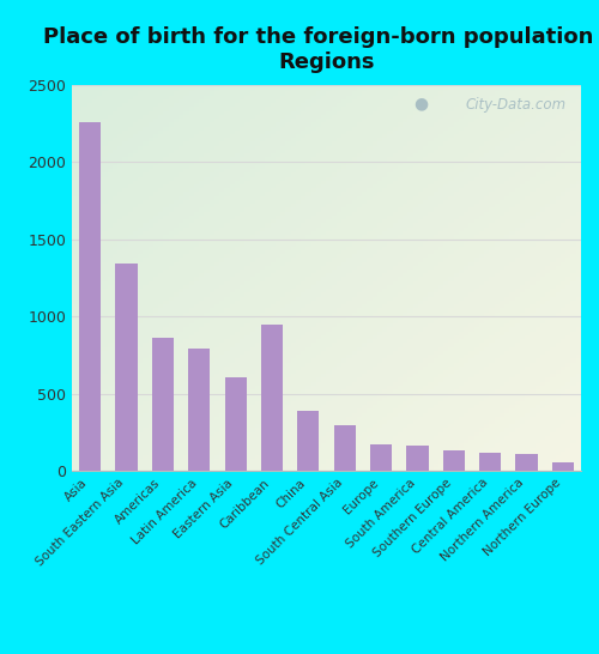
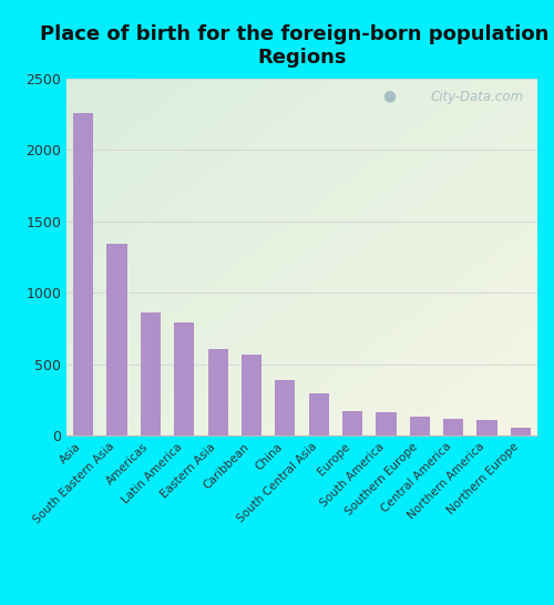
Caribbean: 950 -> 560
